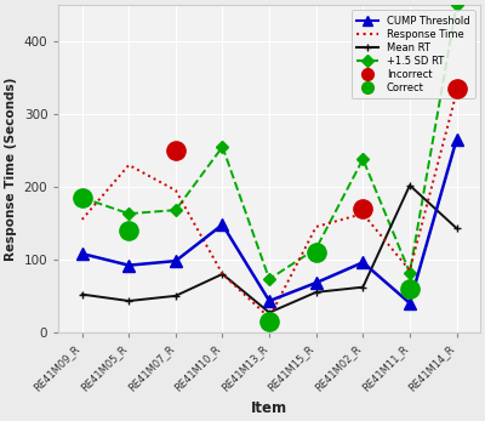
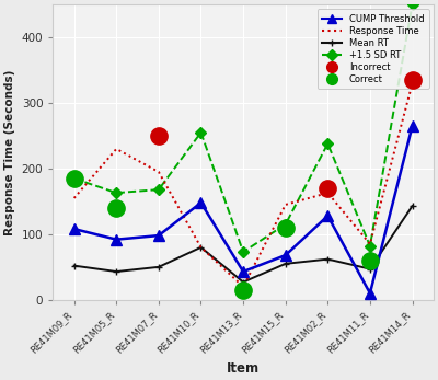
CUMP Threshold/RE41M02_R: 96 -> 128
CUMP Threshold/RE41M11_R: 40 -> 10
Mean RT/RE41M11_R: 202 -> 47
